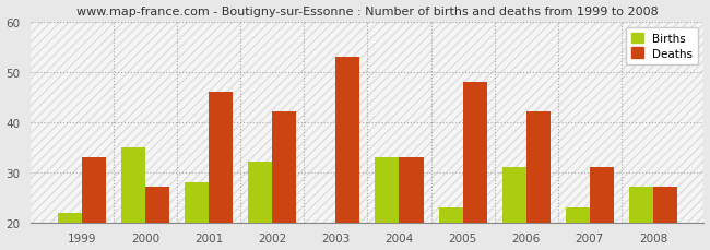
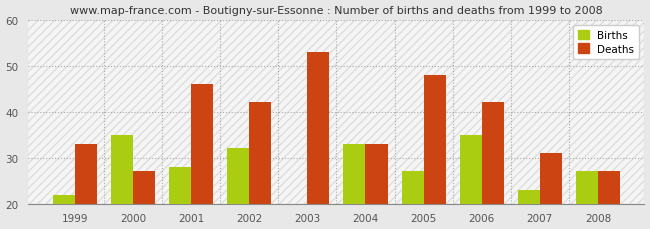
Births/2005: 23 -> 27
Births/2006: 31 -> 35
